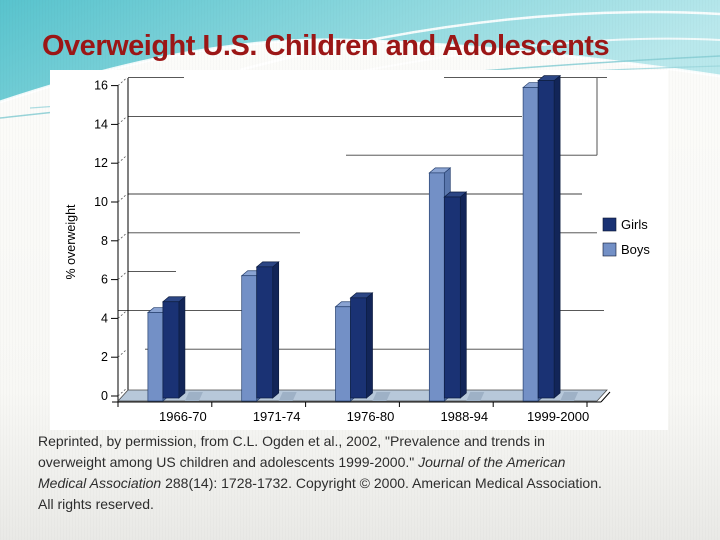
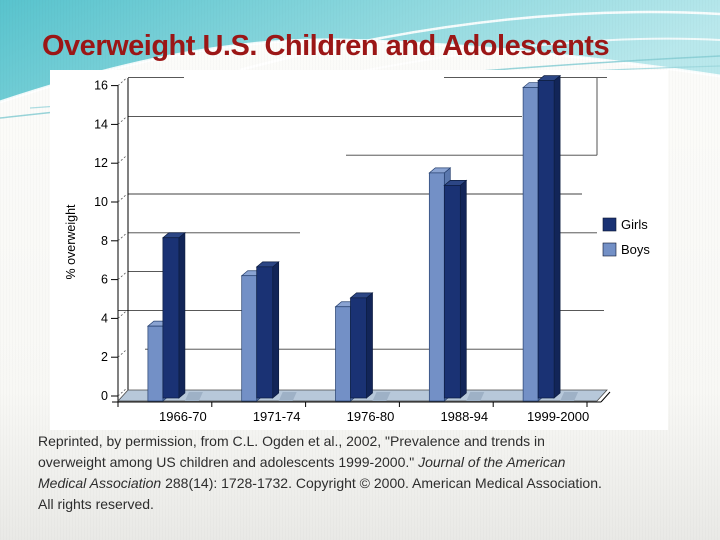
Girls/1966-70: 4.6 -> 7.9
Boys/1966-70: 4.3 -> 3.6
Girls/1988-94: 10.0 -> 10.6
